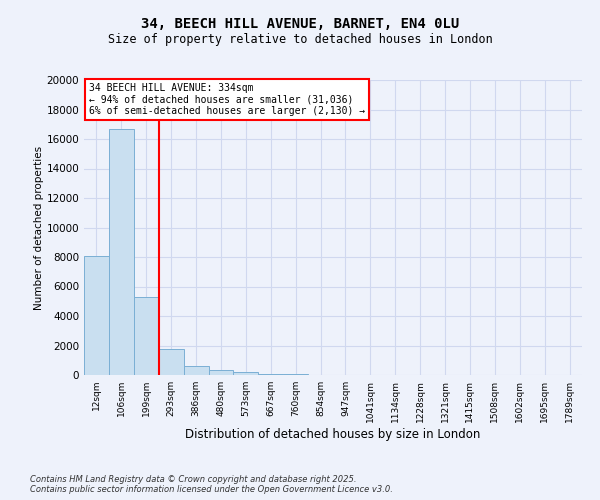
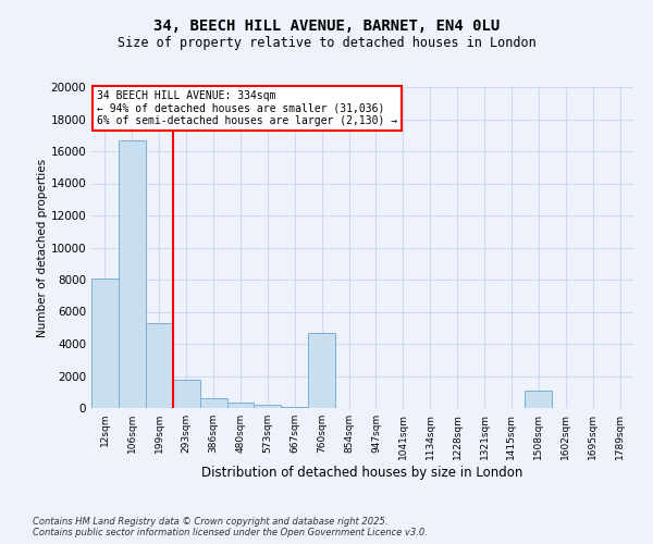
760sqm: 100 -> 4700
1508sqm: 0 -> 1100
